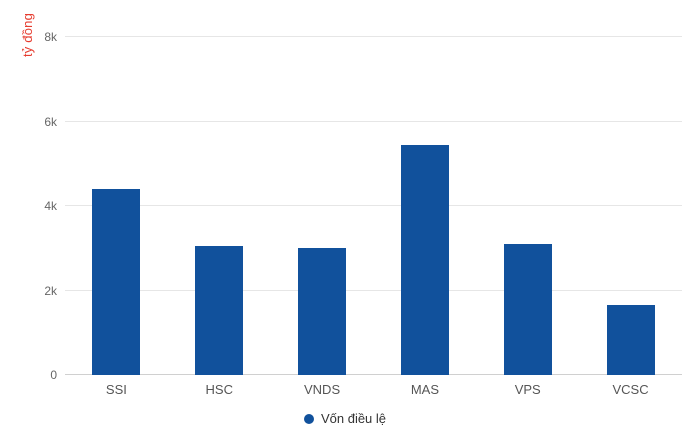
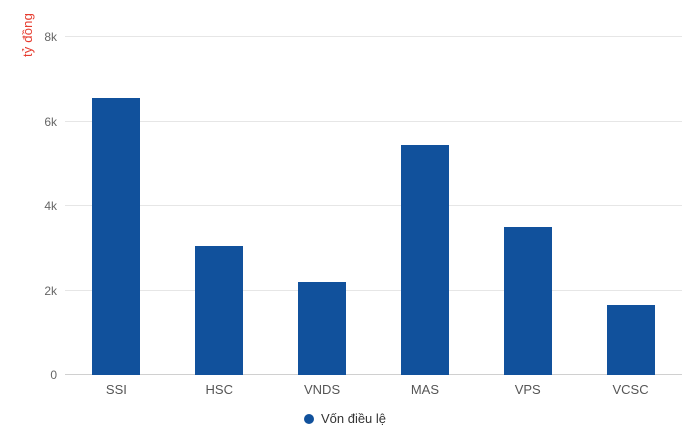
SSI: 4.4k -> 6.6k
VNDS: 3.0k -> 2.2k
VPS: 3.1k -> 3.5k
